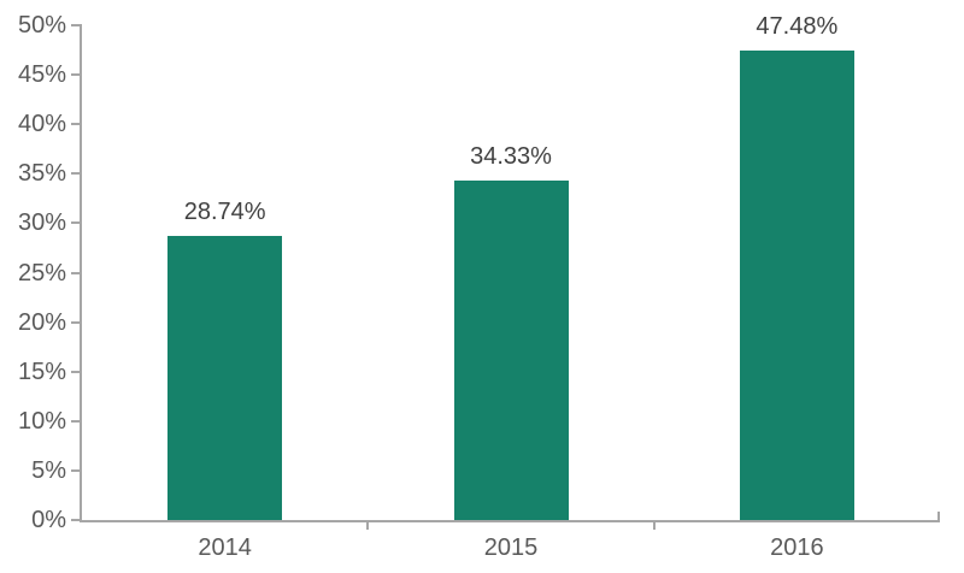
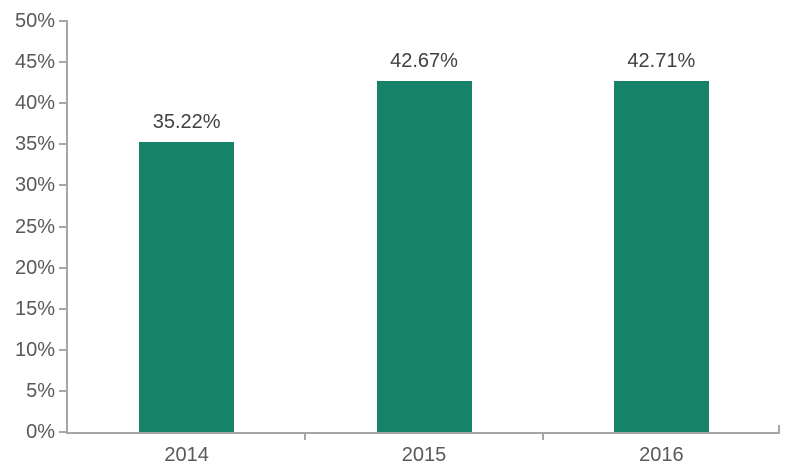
2014: 28.74% -> 35.22%
2015: 34.33% -> 42.67%
2016: 47.48% -> 42.71%
